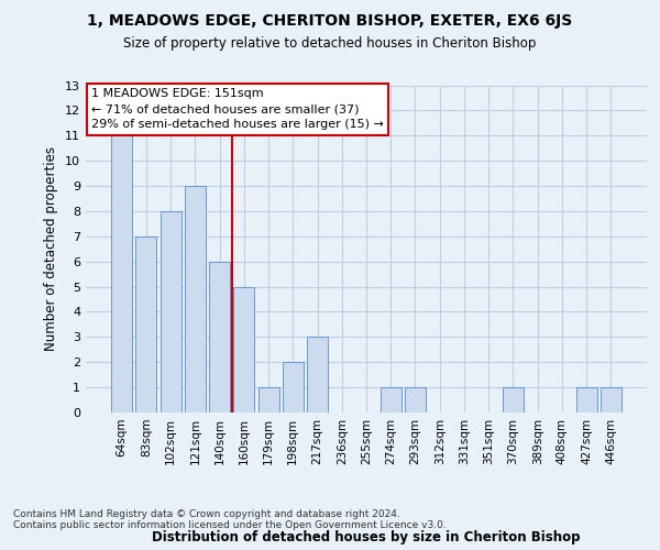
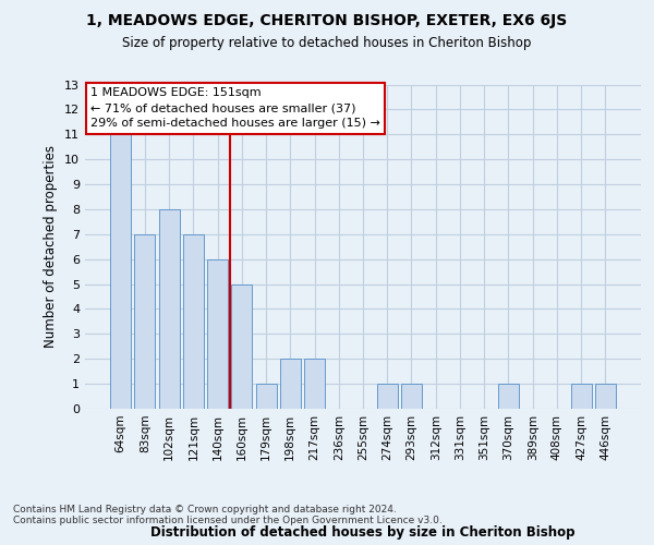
121sqm: 9 -> 7
217sqm: 3 -> 2
